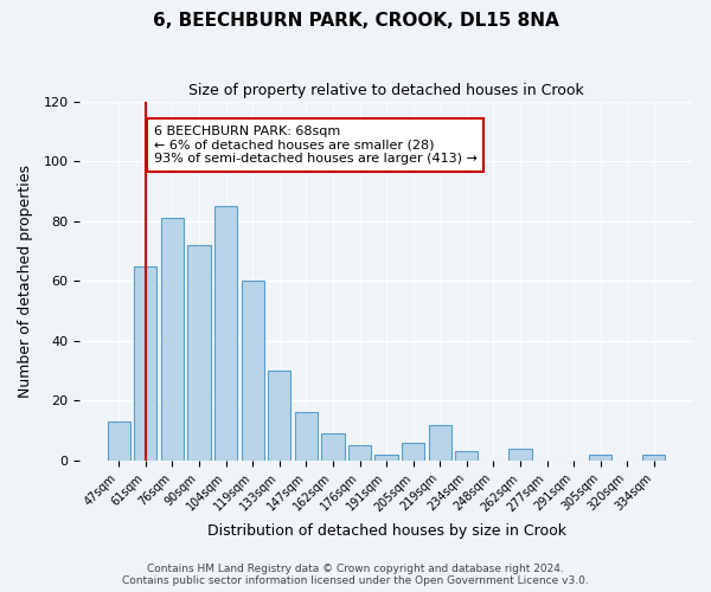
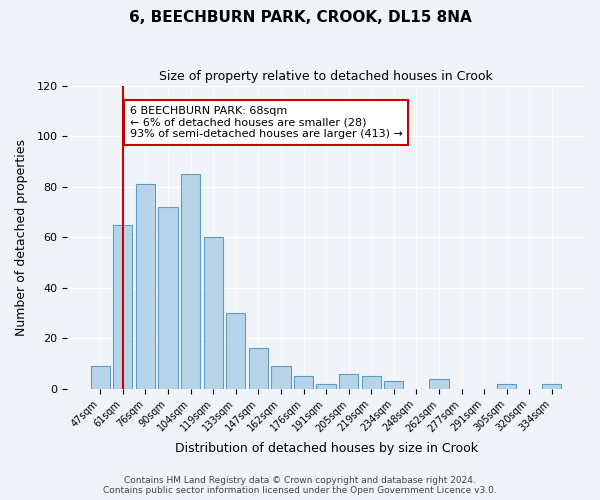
47sqm: 13 -> 9
219sqm: 12 -> 5
